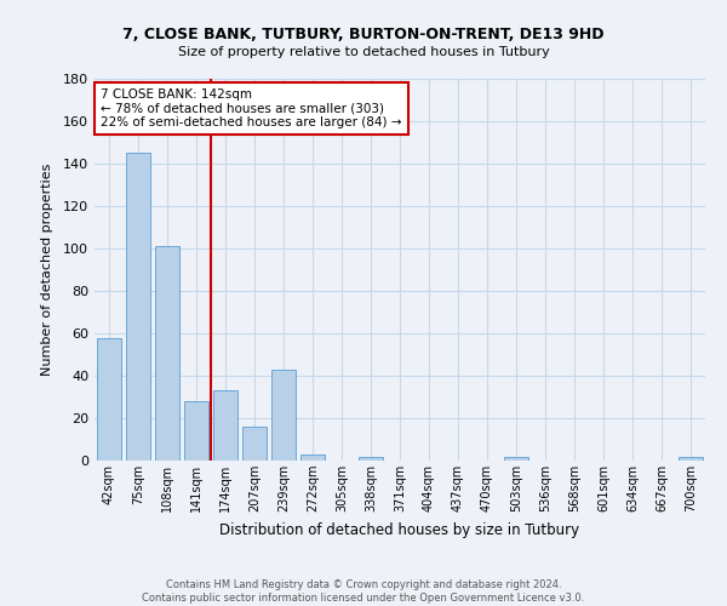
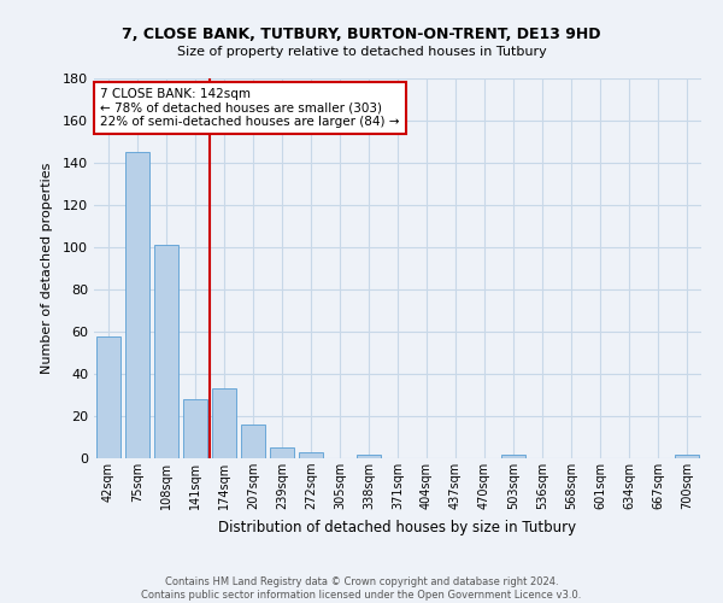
239sqm: 43 -> 5
